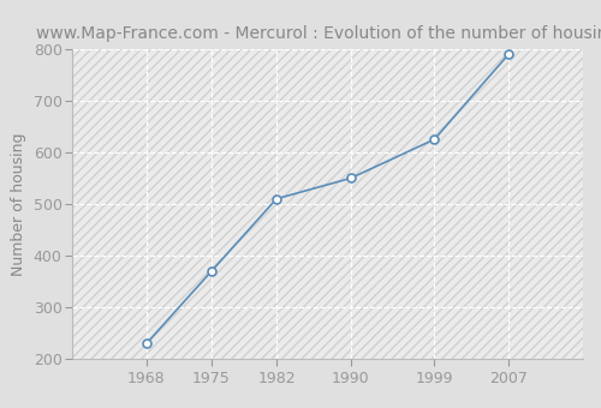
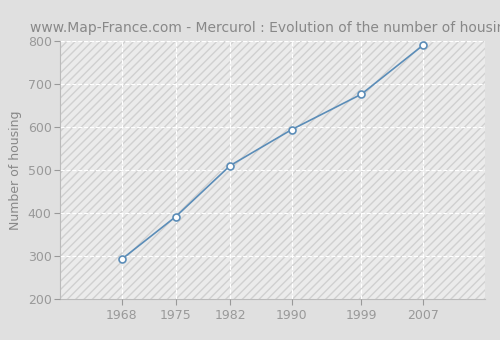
1968: 230 -> 293
1975: 370 -> 392
1990: 550 -> 594
1999: 625 -> 676
